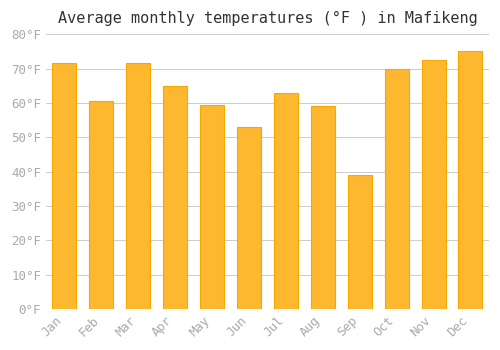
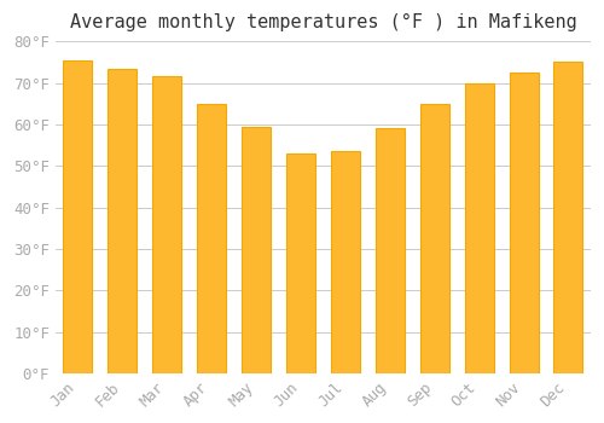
Jan: 71.5°F -> 75.5°F
Feb: 60.5°F -> 73.5°F
Jul: 63.0°F -> 53.5°F
Sep: 39.0°F -> 65.0°F
